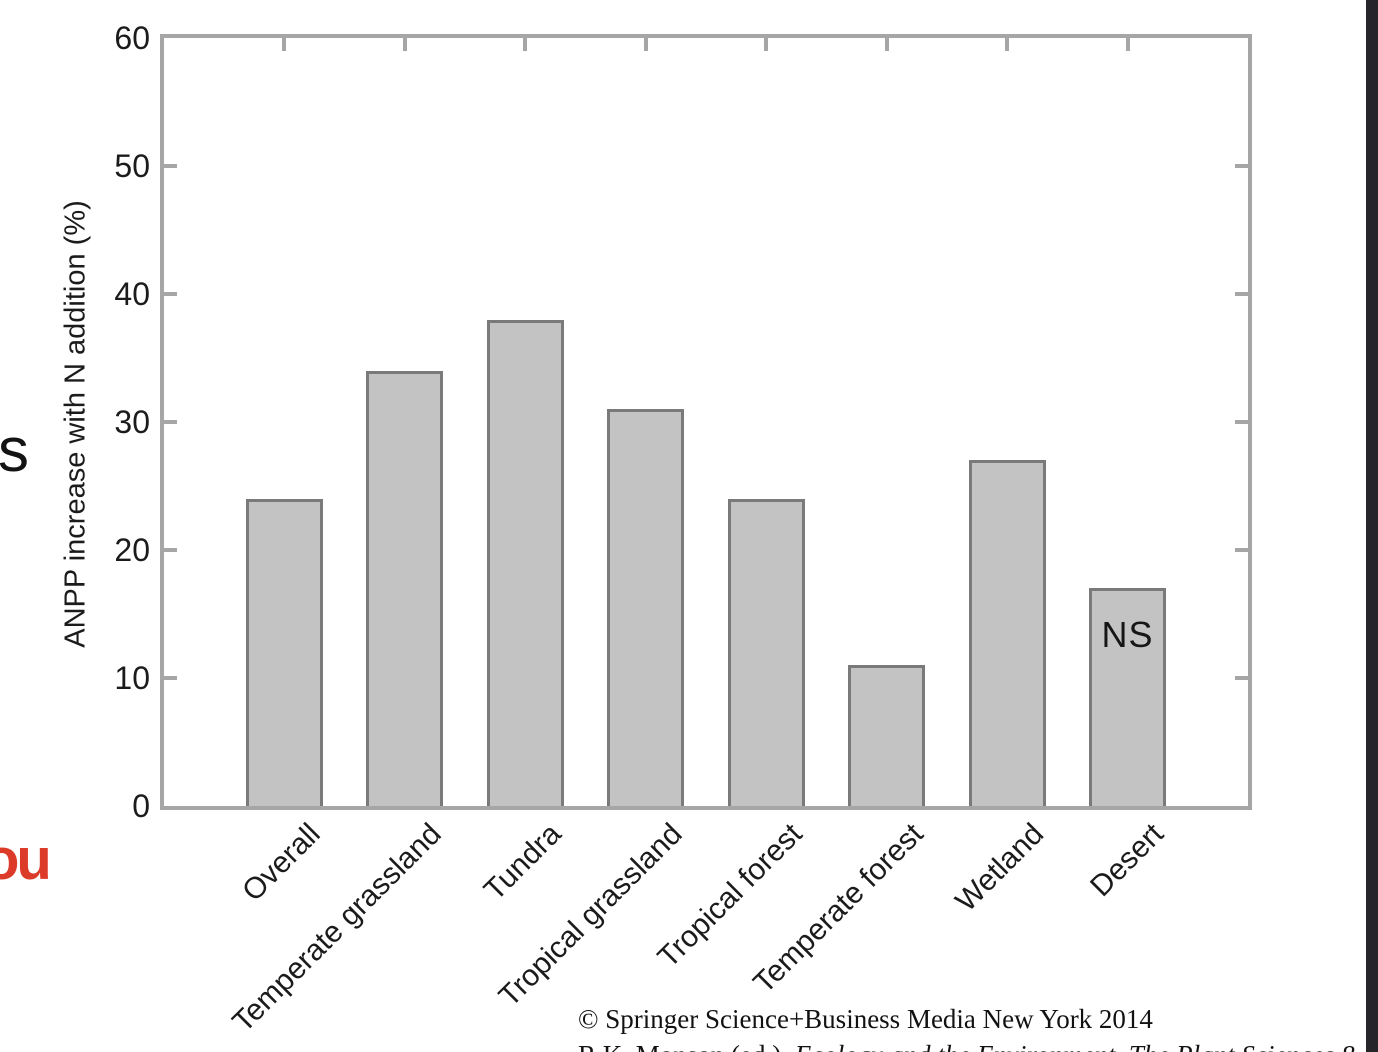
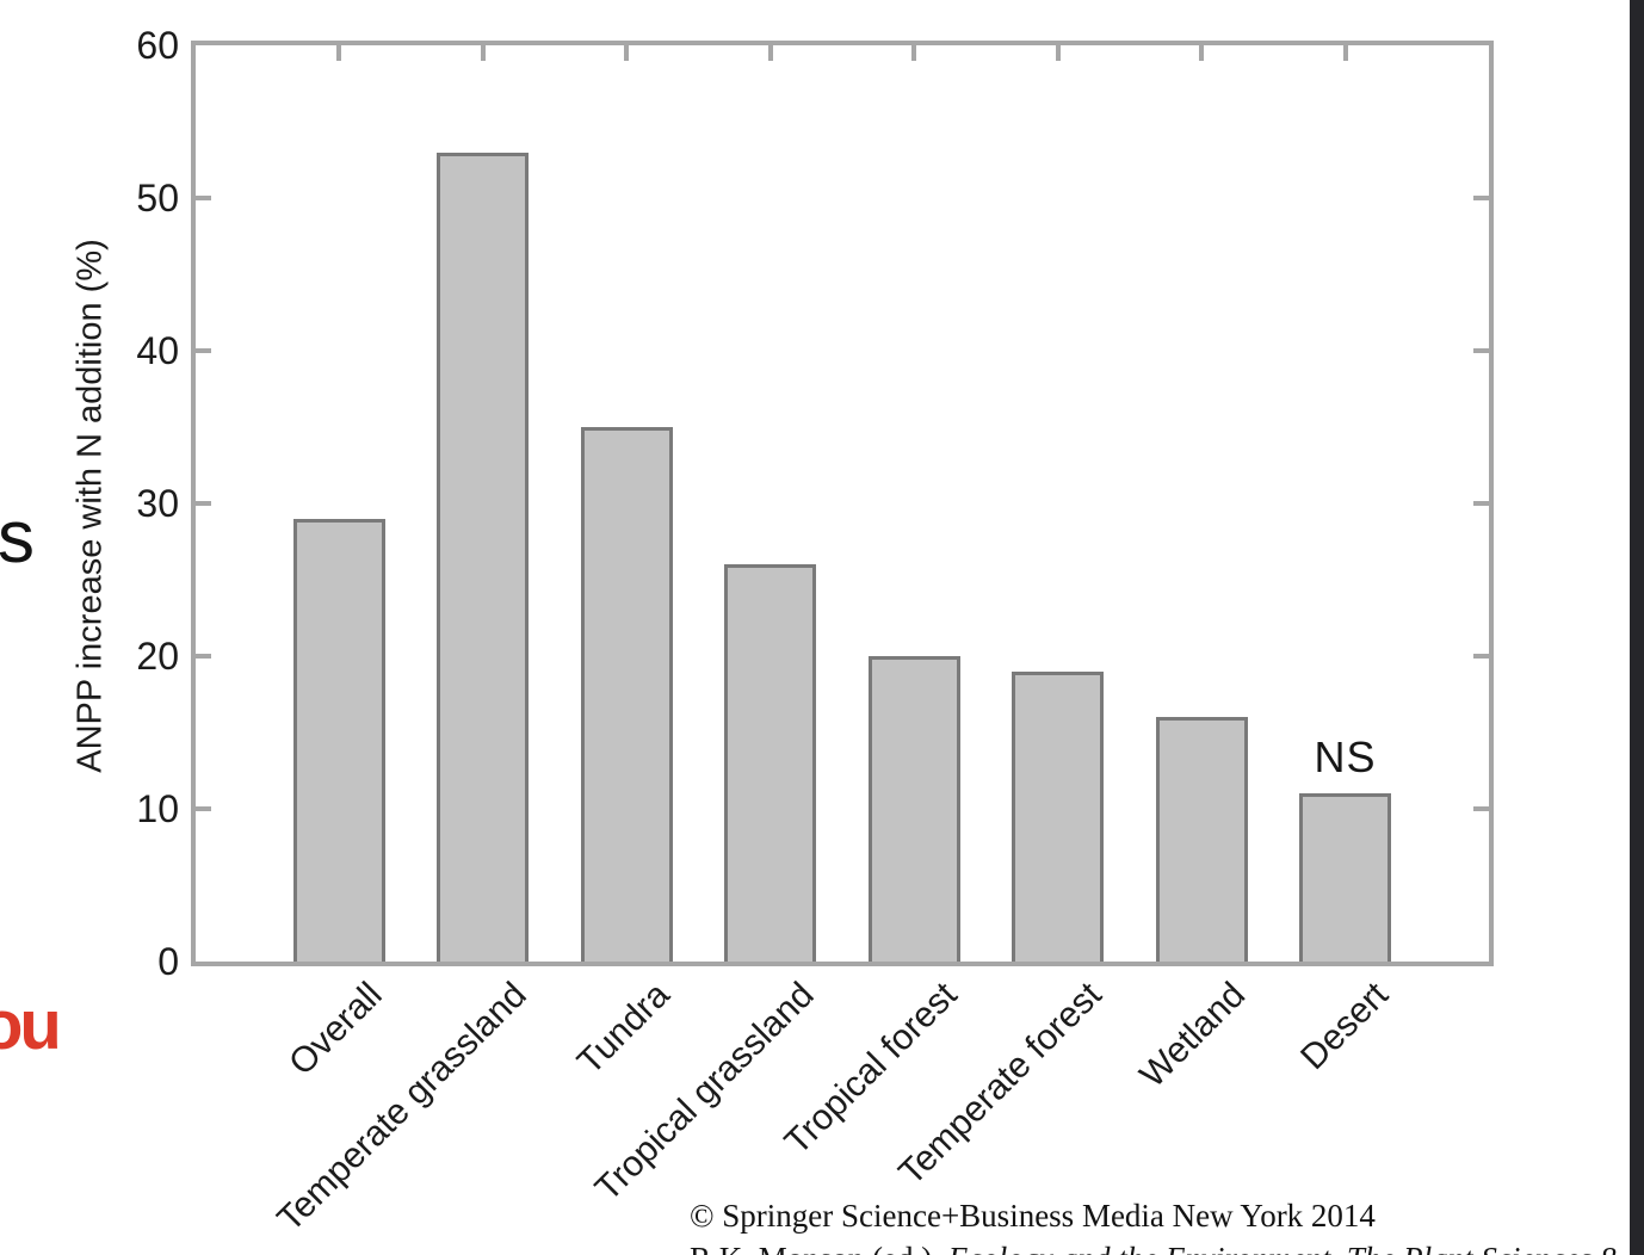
Overall: 24 -> 29
Temperate grassland: 34 -> 53
Tundra: 38 -> 35
Tropical grassland: 31 -> 26
Tropical forest: 24 -> 20
Temperate forest: 11 -> 19
Wetland: 27 -> 16
Desert: 17 -> 11
